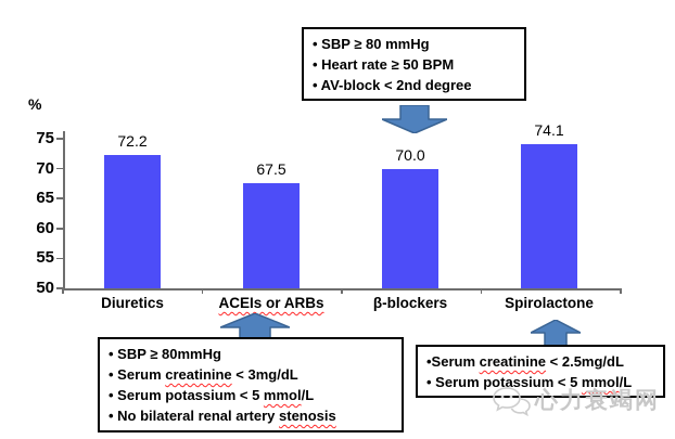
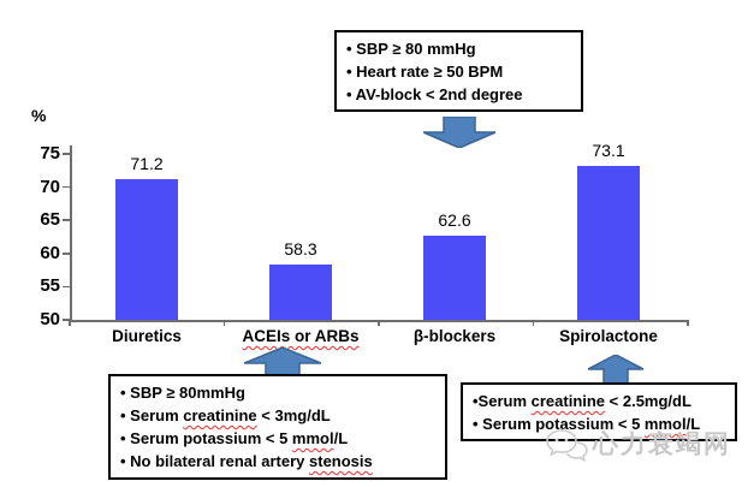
Diuretics: 72.2 -> 71.2
ACEIs or ARBs: 67.5 -> 58.3
β-blockers: 70.0 -> 62.6
Spirolactone: 74.1 -> 73.1
